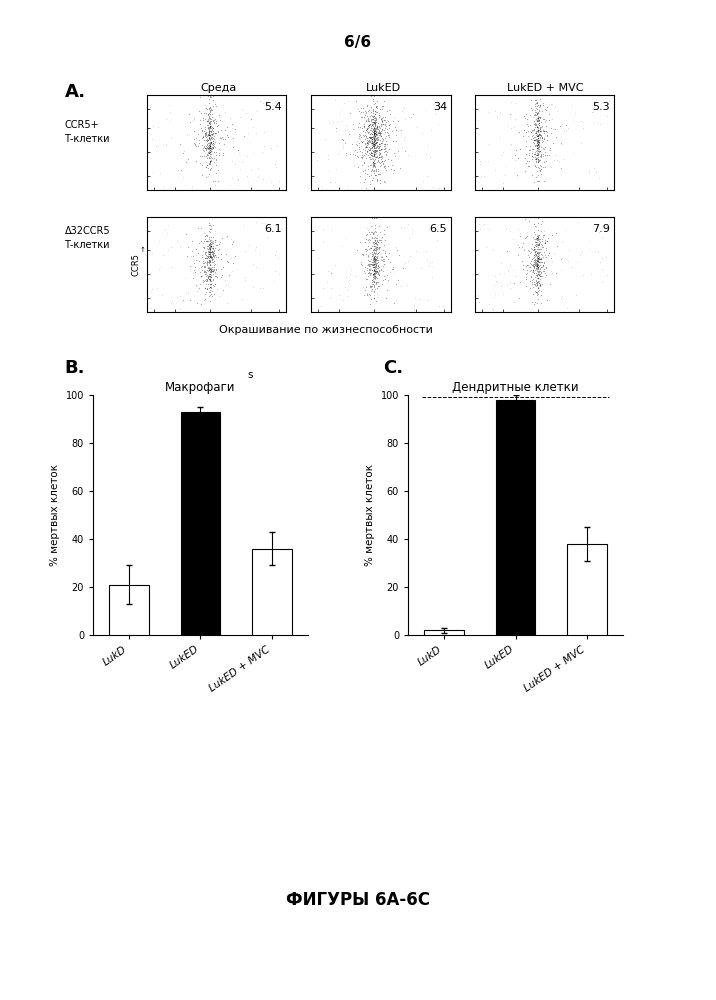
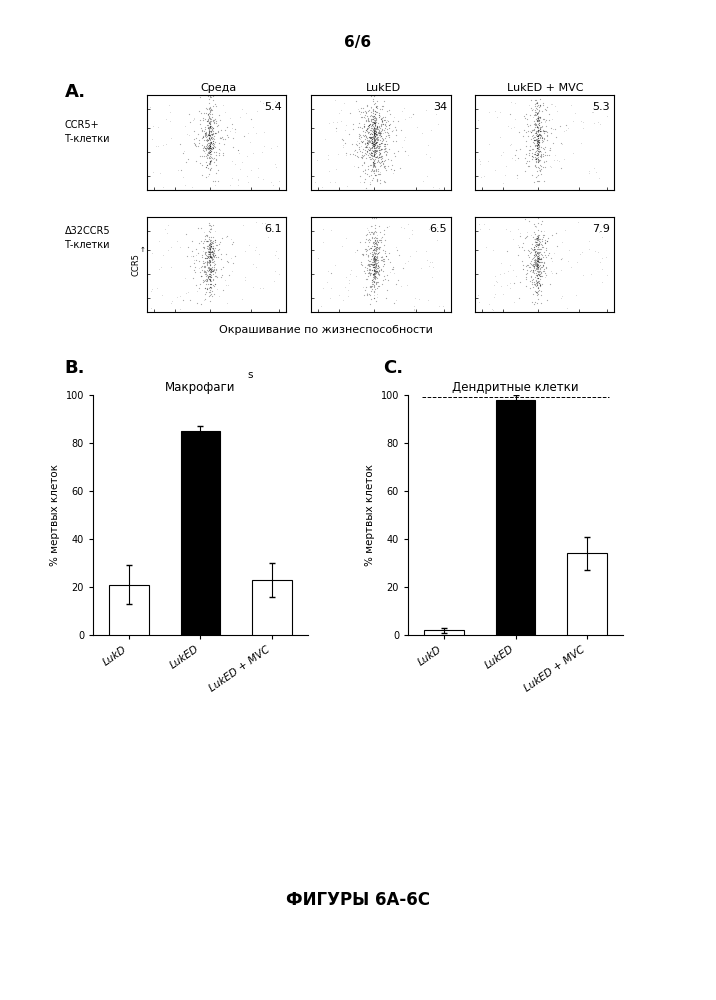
Макрофаги/LukED: 93 -> 85
Макрофаги/LukED + MVC: 36 -> 23
Дендритные клетки/LukED + MVC: 38 -> 34
